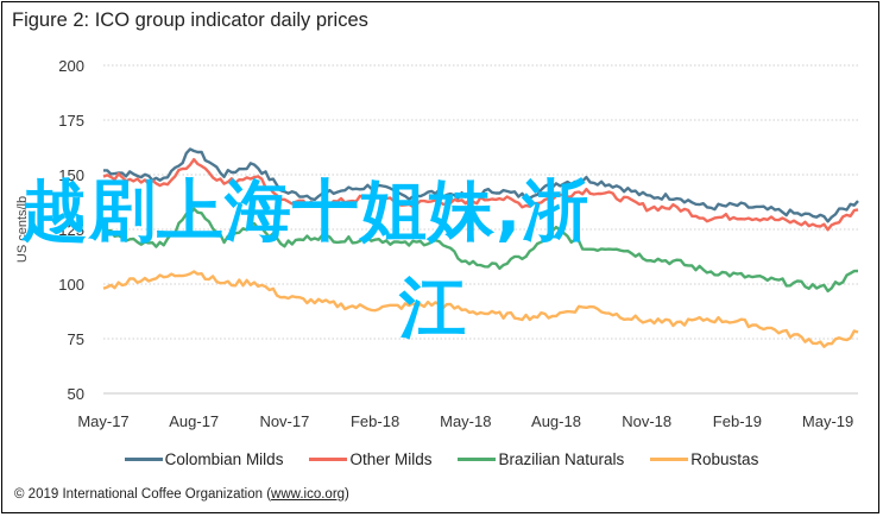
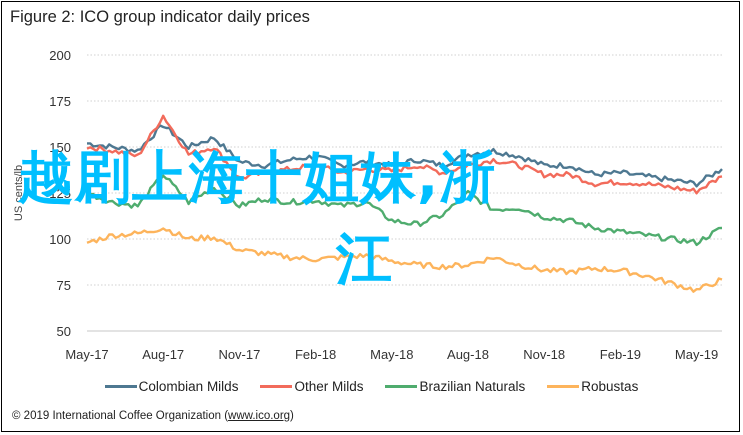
Other Milds/Aug-17: 157 -> 167
Other Milds/Nov-17: 138 -> 133
